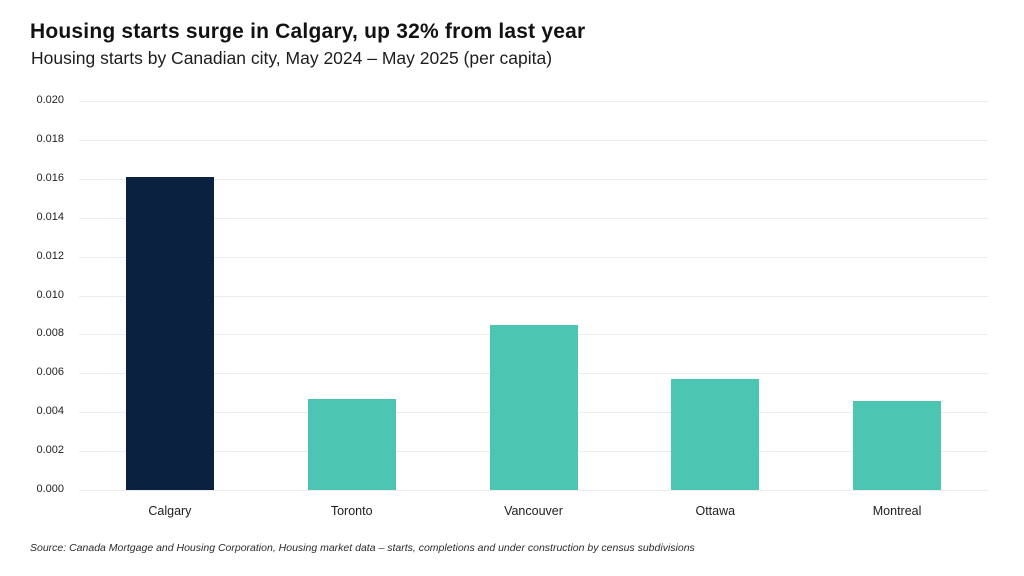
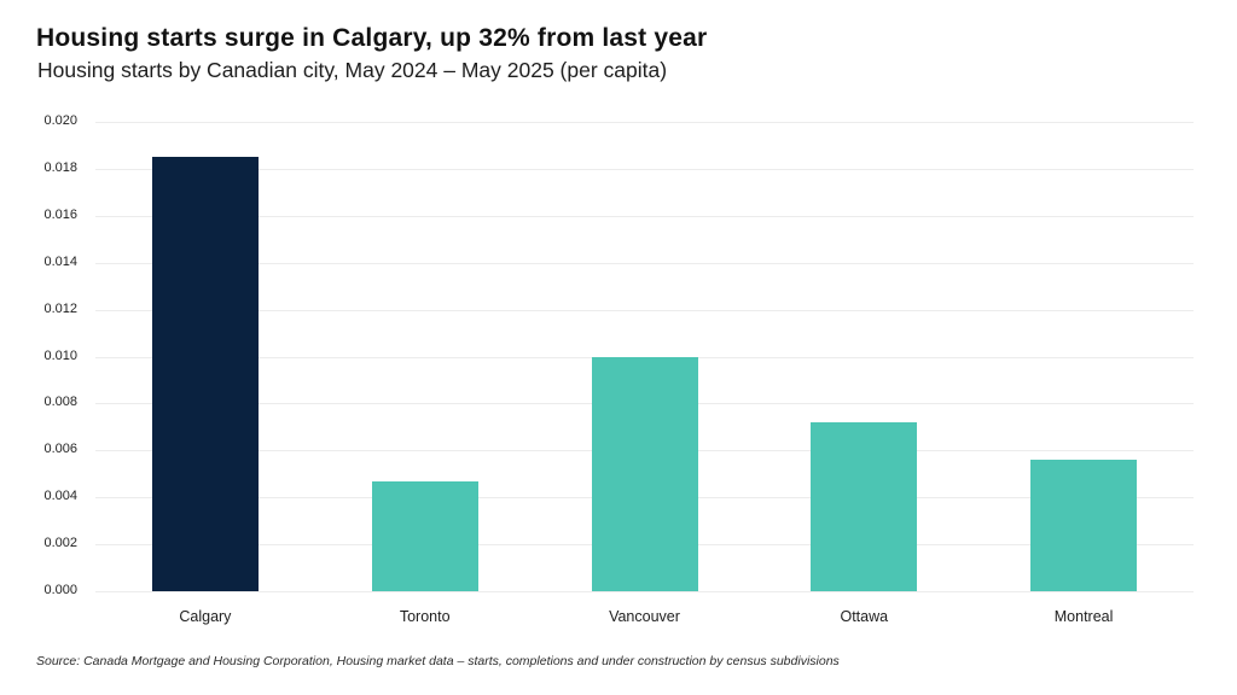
Calgary: 0.0161 -> 0.0185
Vancouver: 0.0085 -> 0.0100
Ottawa: 0.0057 -> 0.0072
Montreal: 0.0046 -> 0.0056
